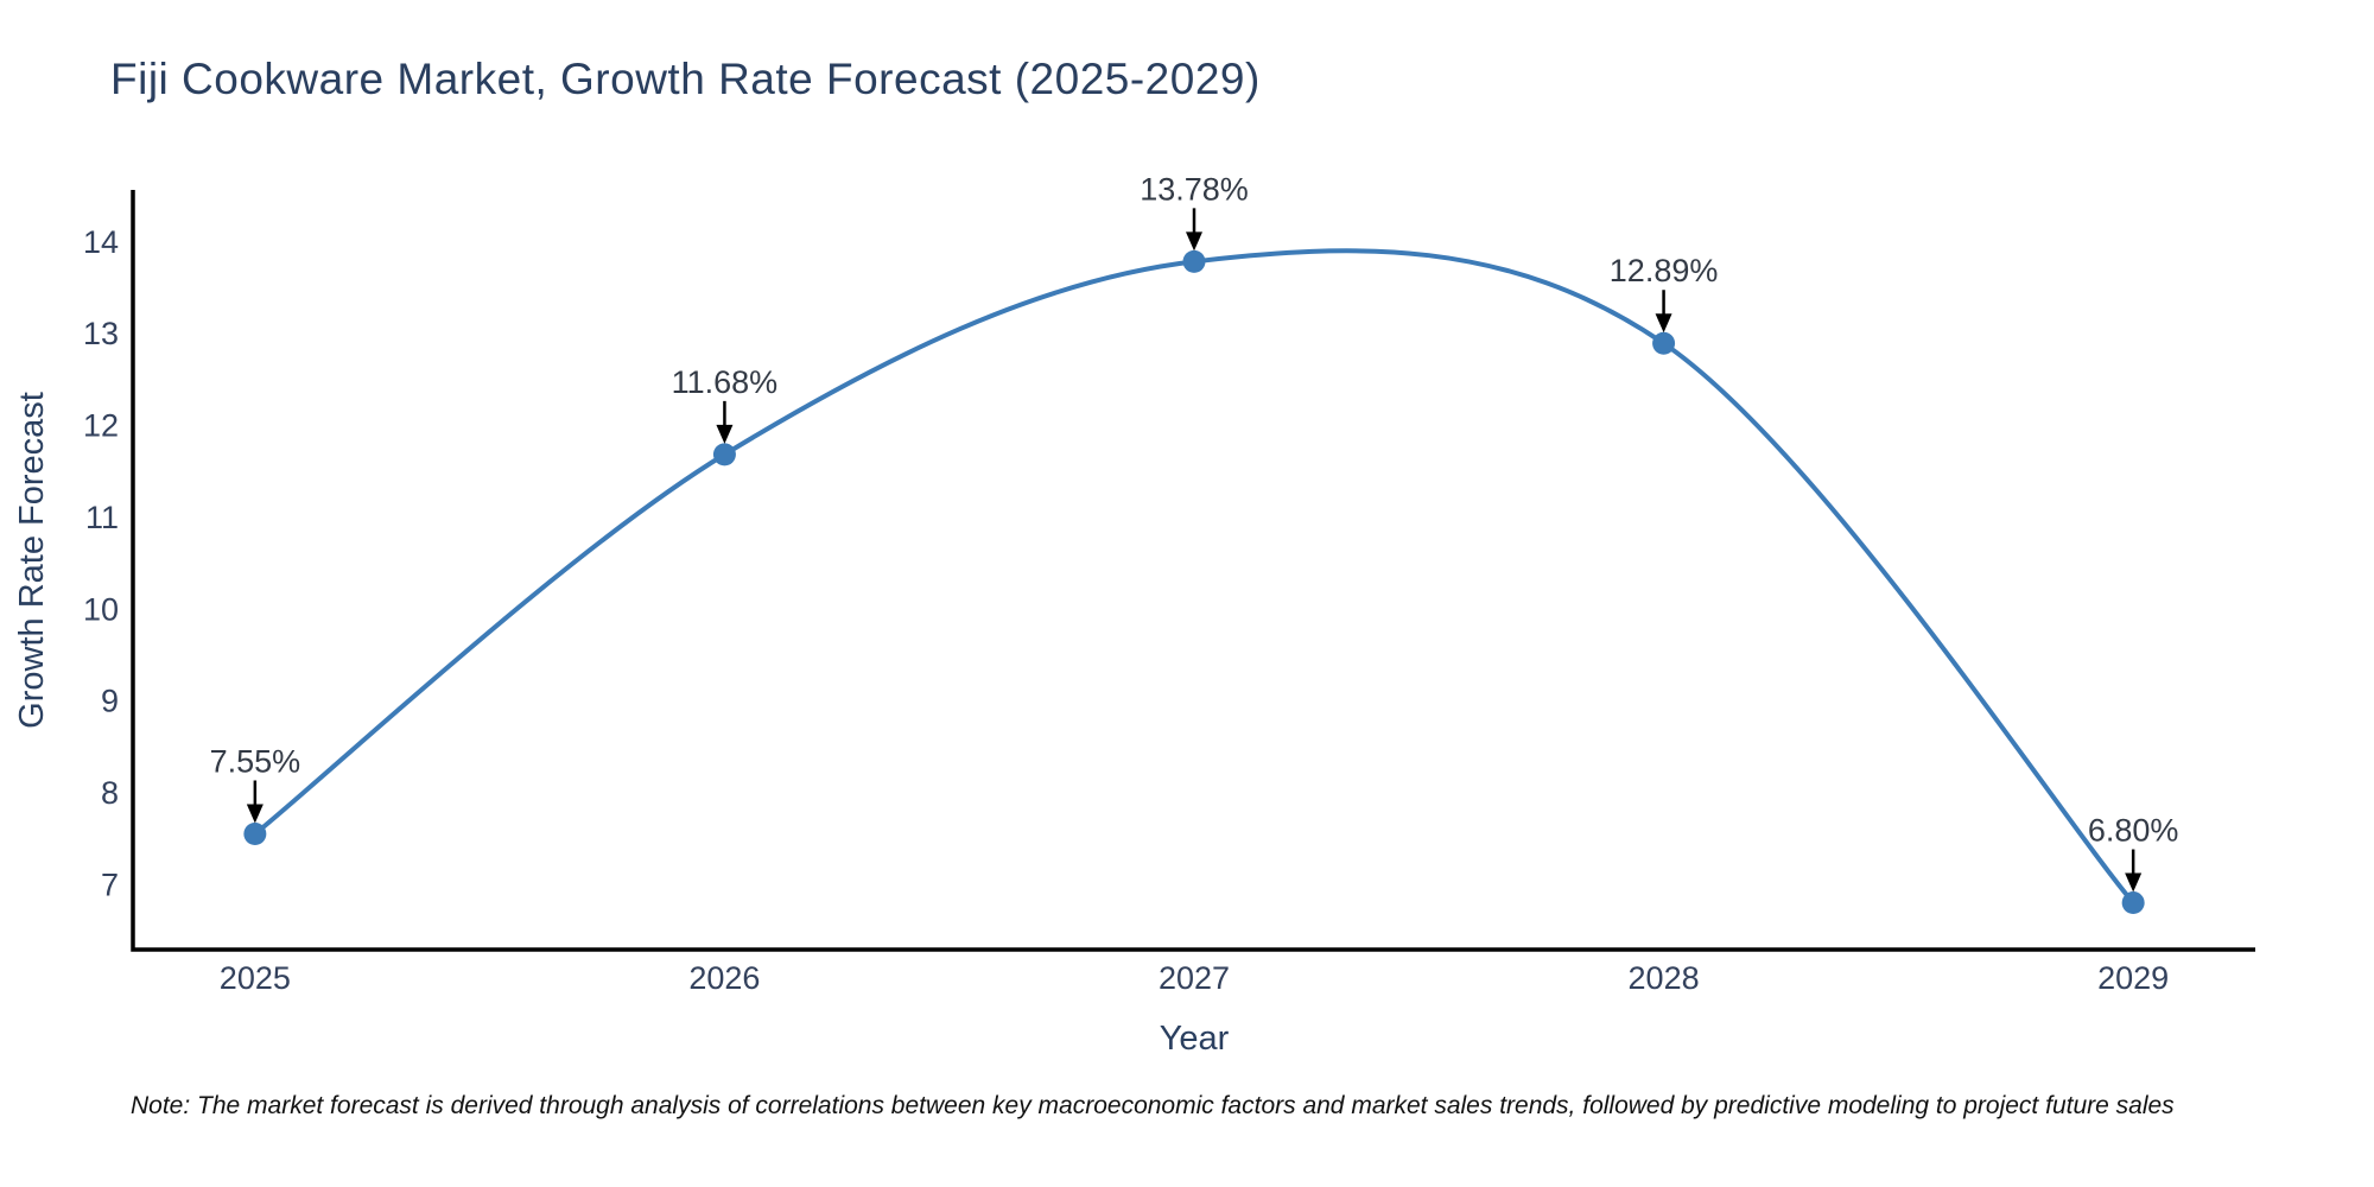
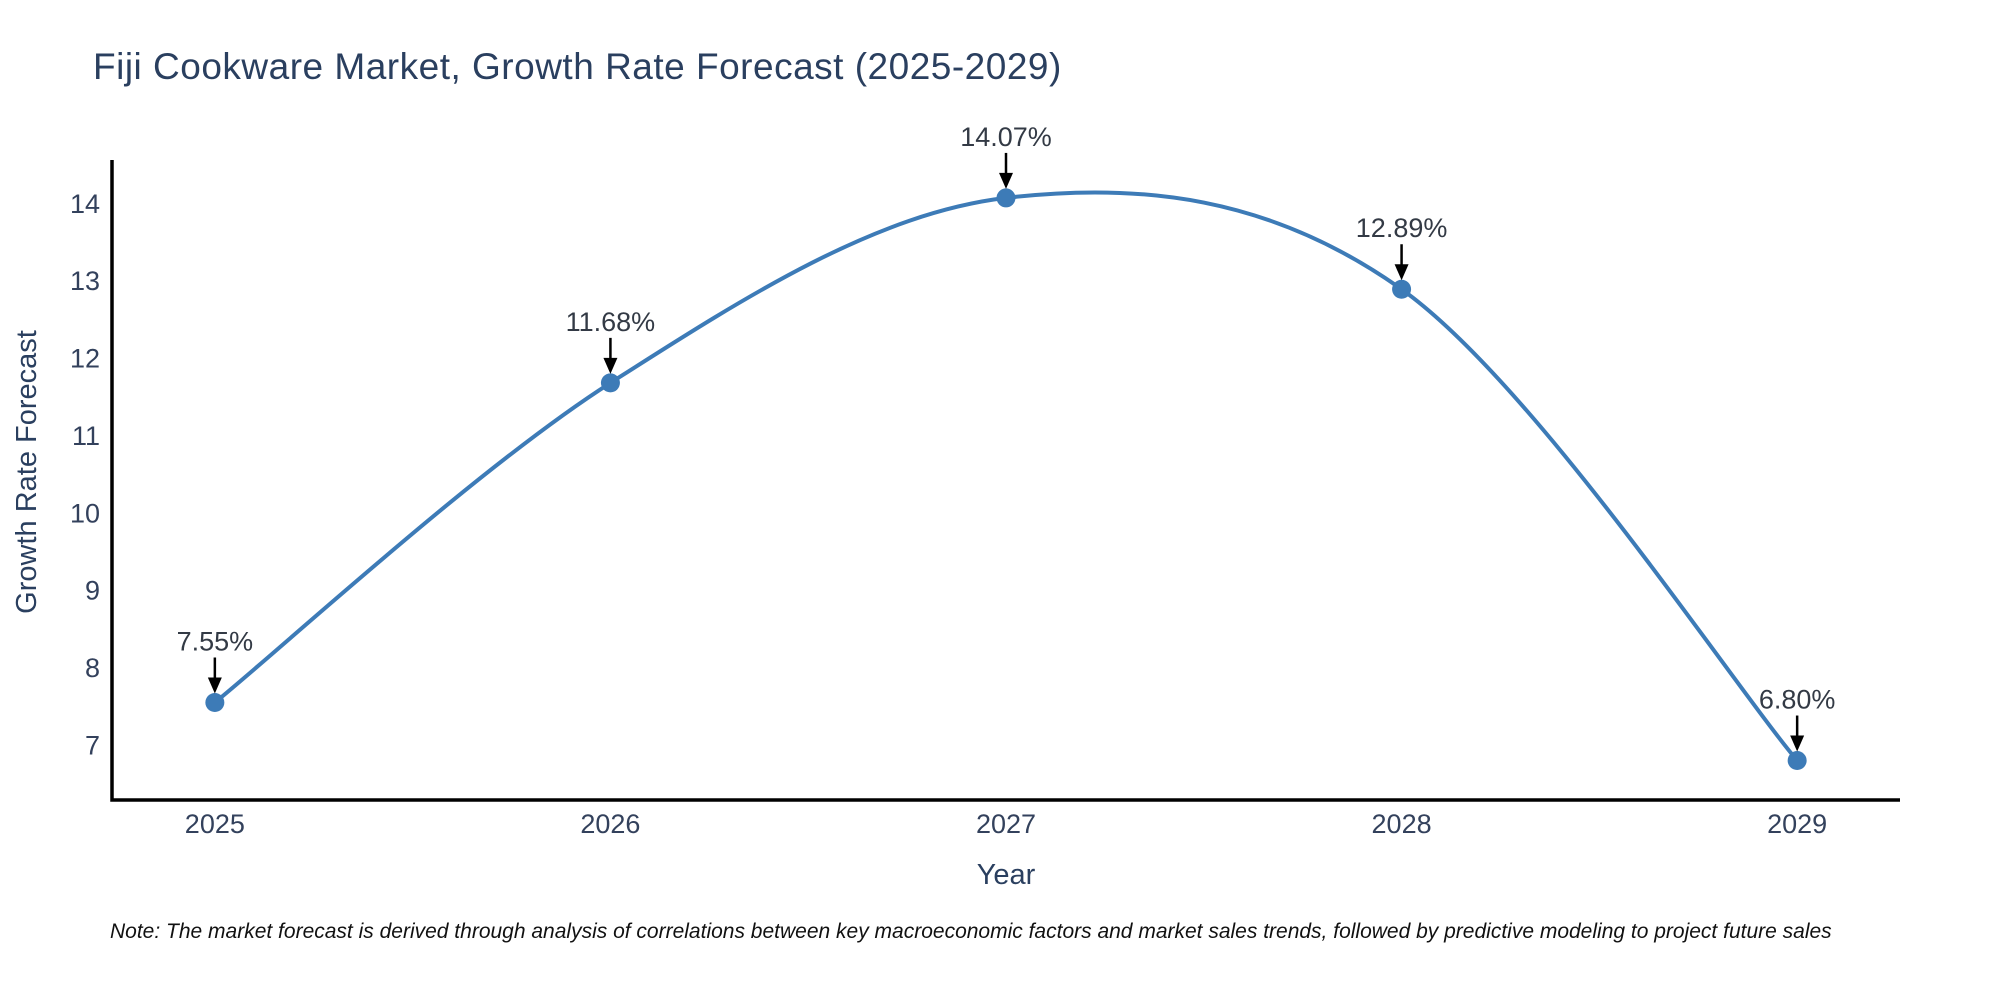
2027: 13.78% -> 14.07%
